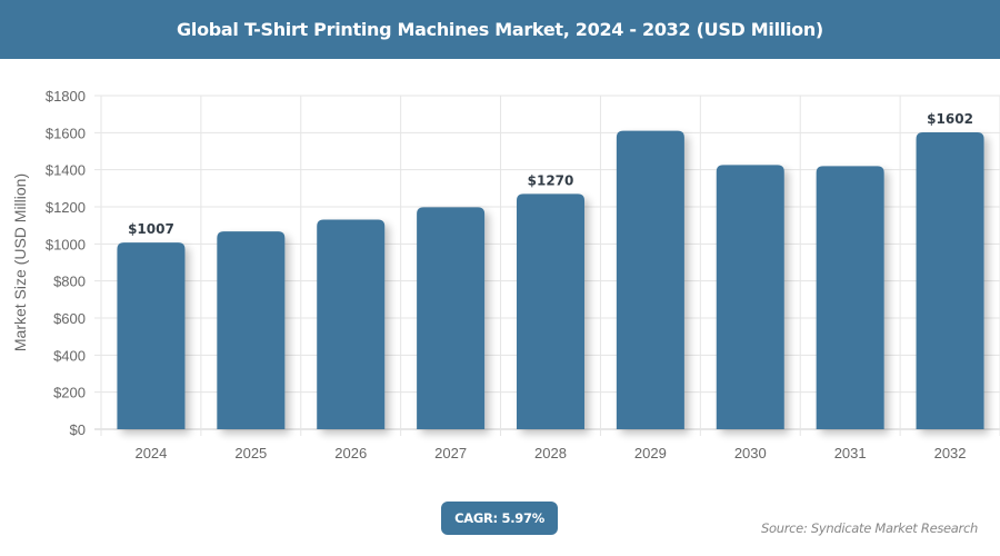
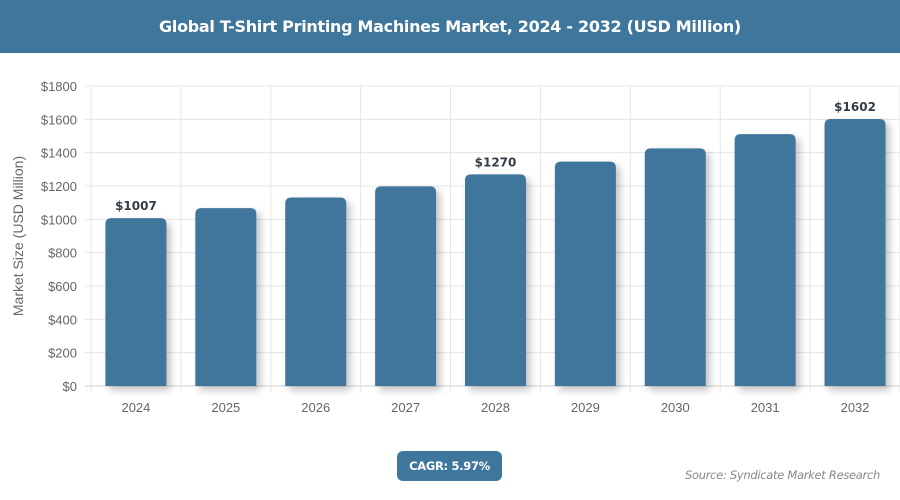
2029: $1610 -> $1350
2031: $1420 -> $1510
